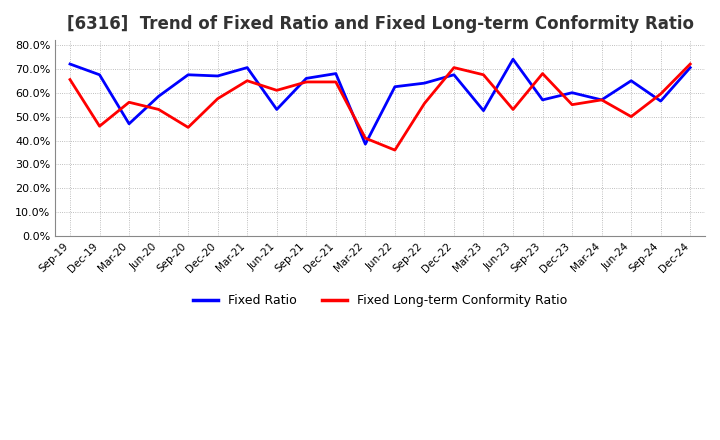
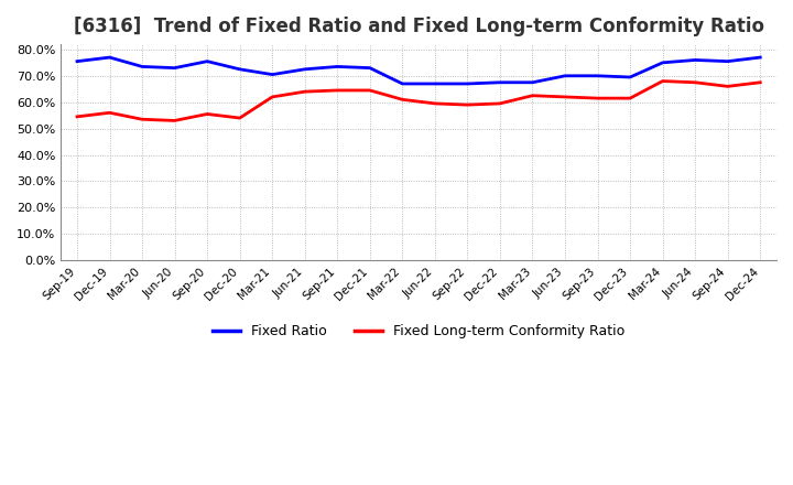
Fixed Ratio/Sep-19: 72.0% -> 75.5%
Fixed Long-term Conformity Ratio/Sep-19: 65.5% -> 54.5%
Fixed Ratio/Dec-19: 67.5% -> 77.0%
Fixed Long-term Conformity Ratio/Dec-19: 46.0% -> 56.0%
Fixed Ratio/Mar-20: 47.0% -> 73.5%
Fixed Long-term Conformity Ratio/Mar-20: 56.0% -> 53.5%
Fixed Ratio/Jun-20: 58.5% -> 73.0%
Fixed Ratio/Sep-20: 67.5% -> 75.5%
Fixed Long-term Conformity Ratio/Sep-20: 45.5% -> 55.5%
Fixed Ratio/Dec-20: 67.0% -> 72.5%
Fixed Long-term Conformity Ratio/Dec-20: 57.5% -> 54.0%
Fixed Long-term Conformity Ratio/Mar-21: 65.0% -> 62.0%
Fixed Ratio/Jun-21: 53.0% -> 72.5%
Fixed Long-term Conformity Ratio/Jun-21: 61.0% -> 64.0%
Fixed Ratio/Sep-21: 66.0% -> 73.5%
Fixed Ratio/Dec-21: 68.0% -> 73.0%
Fixed Ratio/Mar-22: 38.5% -> 67.0%
Fixed Long-term Conformity Ratio/Mar-22: 41.0% -> 61.0%
Fixed Ratio/Jun-22: 62.5% -> 67.0%
Fixed Long-term Conformity Ratio/Jun-22: 36.0% -> 59.5%
Fixed Ratio/Sep-22: 64.0% -> 67.0%
Fixed Long-term Conformity Ratio/Sep-22: 55.5% -> 59.0%
Fixed Long-term Conformity Ratio/Dec-22: 70.5% -> 59.5%
Fixed Ratio/Mar-23: 52.5% -> 67.5%
Fixed Long-term Conformity Ratio/Mar-23: 67.5% -> 62.5%
Fixed Ratio/Jun-23: 74.0% -> 70.0%
Fixed Long-term Conformity Ratio/Jun-23: 53.0% -> 62.0%
Fixed Ratio/Sep-23: 57.0% -> 70.0%
Fixed Long-term Conformity Ratio/Sep-23: 68.0% -> 61.5%
Fixed Ratio/Dec-23: 60.0% -> 69.5%
Fixed Long-term Conformity Ratio/Dec-23: 55.0% -> 61.5%
Fixed Ratio/Mar-24: 57.0% -> 75.0%
Fixed Long-term Conformity Ratio/Mar-24: 57.0% -> 68.0%
Fixed Ratio/Jun-24: 65.0% -> 76.0%
Fixed Long-term Conformity Ratio/Jun-24: 50.0% -> 67.5%
Fixed Ratio/Sep-24: 56.5% -> 75.5%
Fixed Long-term Conformity Ratio/Sep-24: 59.5% -> 66.0%
Fixed Ratio/Dec-24: 70.5% -> 77.0%
Fixed Long-term Conformity Ratio/Dec-24: 72.0% -> 67.5%
